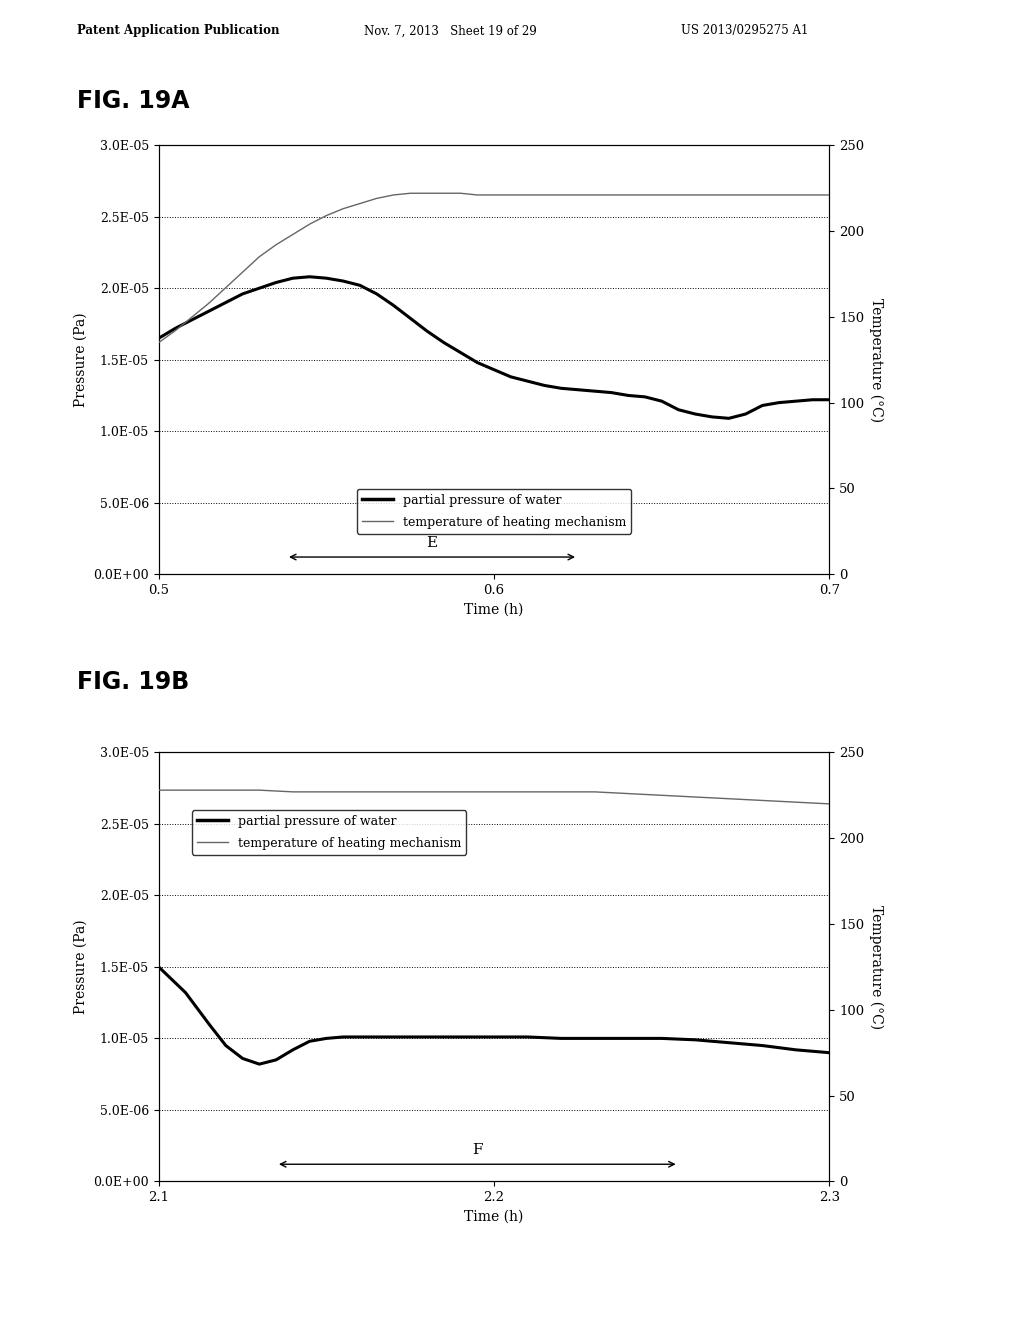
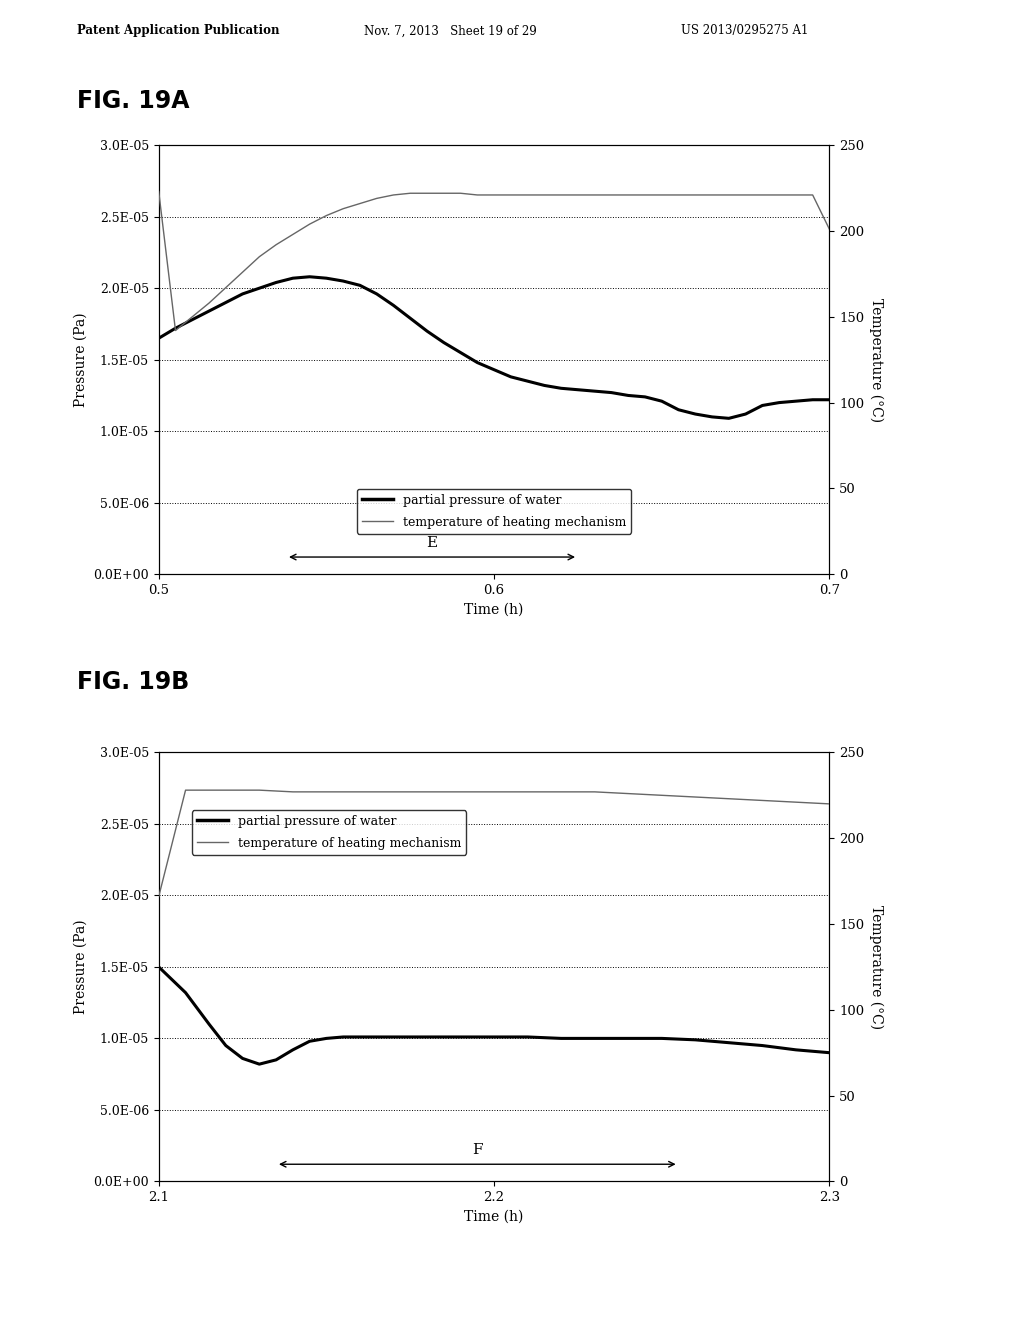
temperature of heating mechanism/0.5: 135 -> 223
temperature of heating mechanism/0.7: 221 -> 201
temperature of heating mechanism/2.1: 228 -> 166
